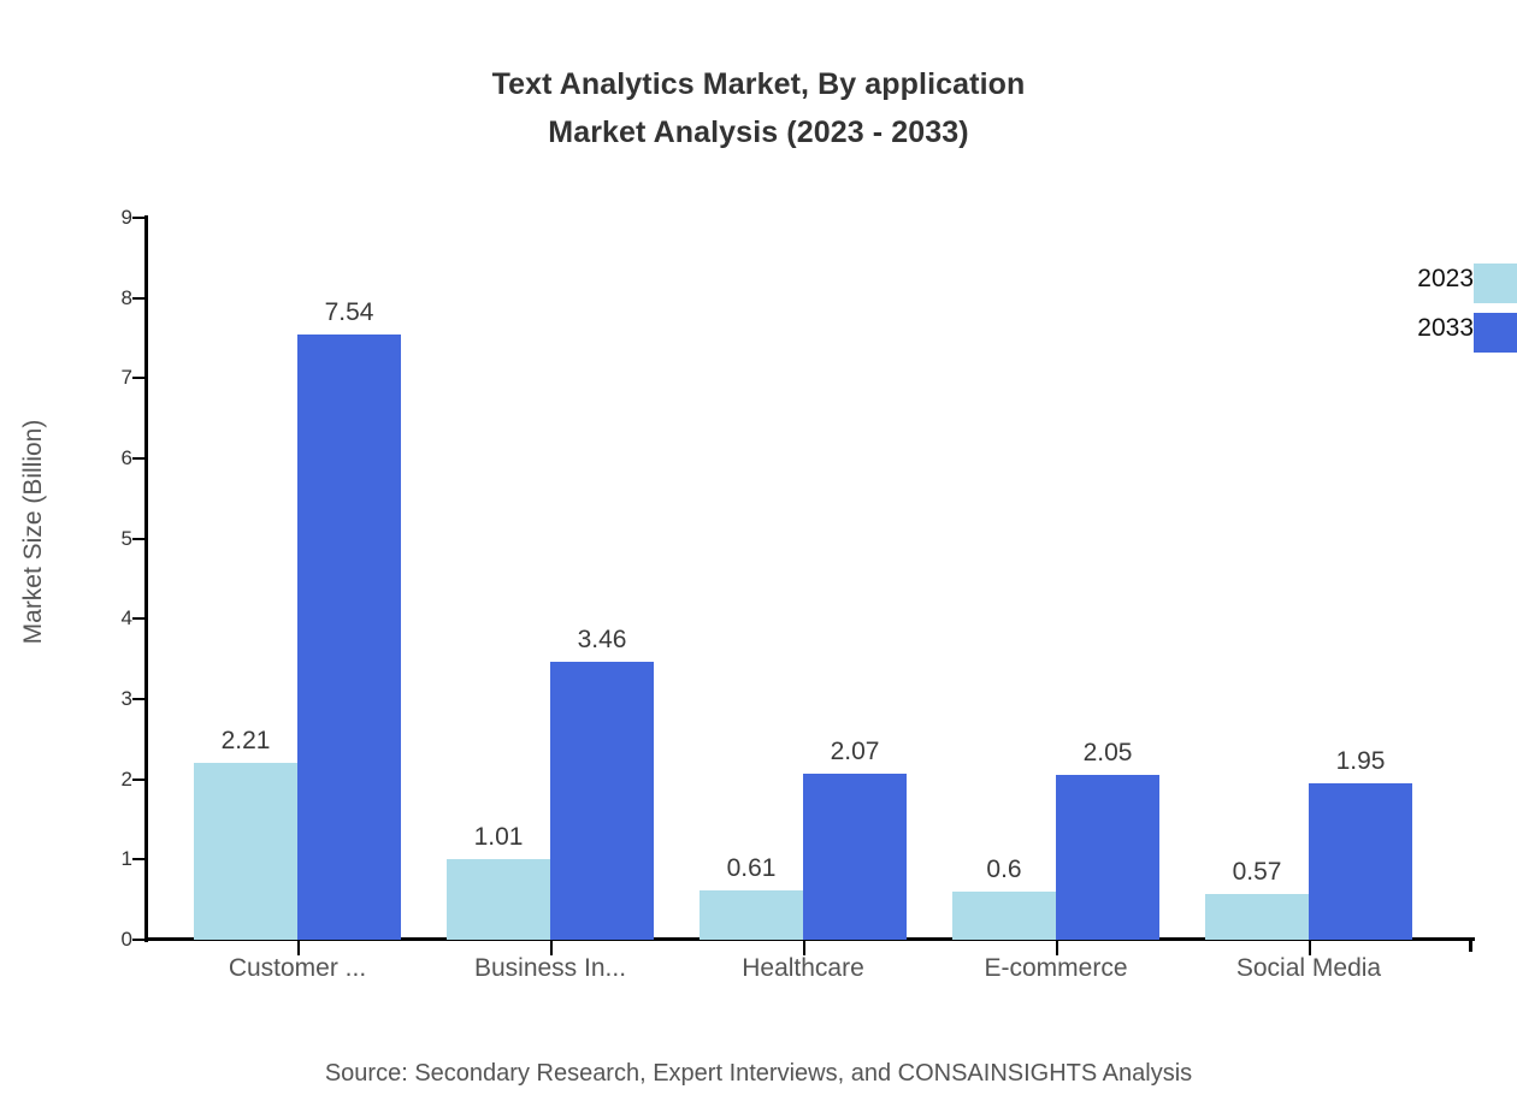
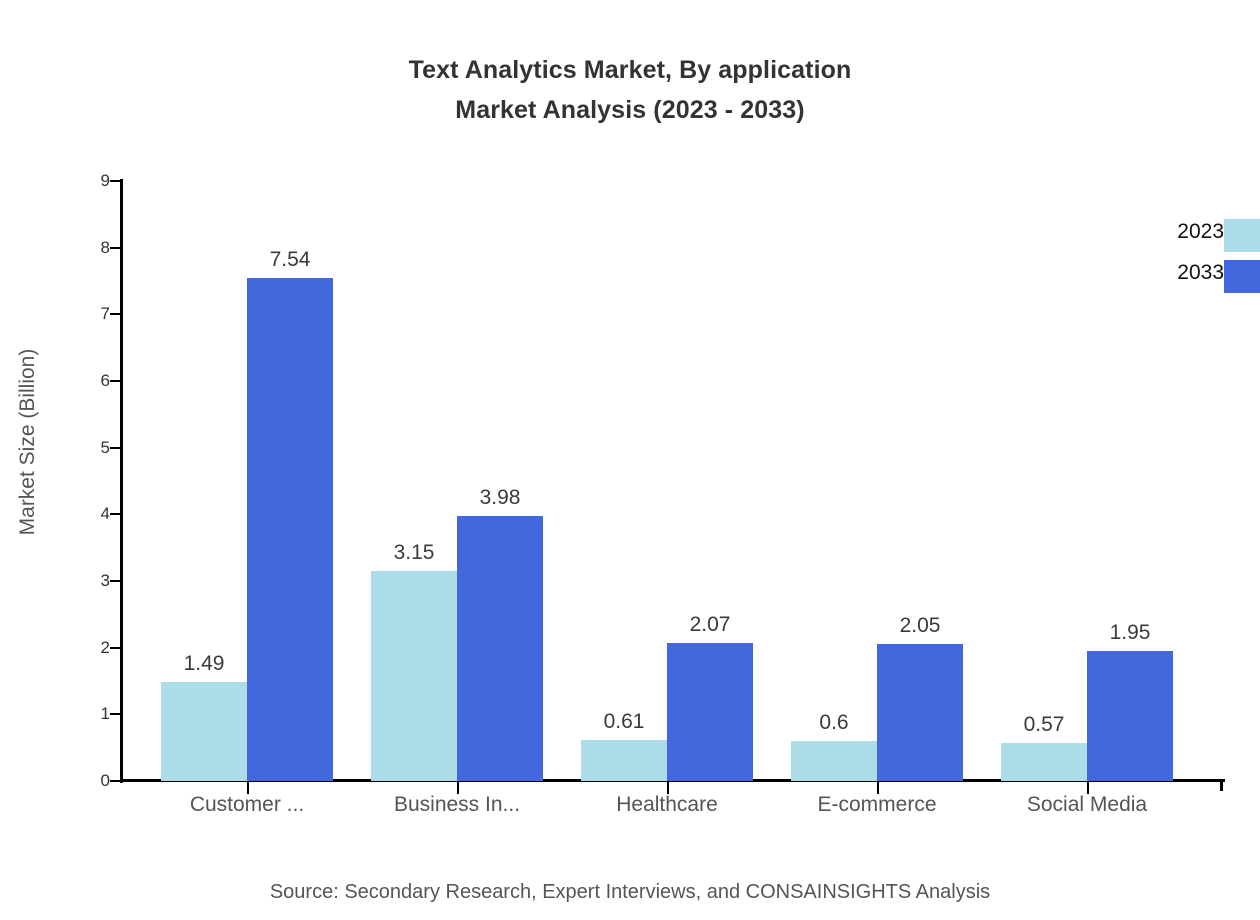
2023/Customer ...: 2.21 -> 1.49
2023/Business In...: 1.01 -> 3.15
2033/Business In...: 3.46 -> 3.98
